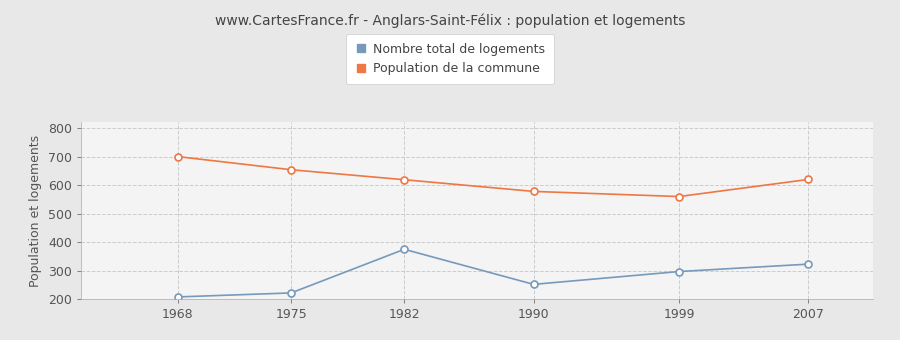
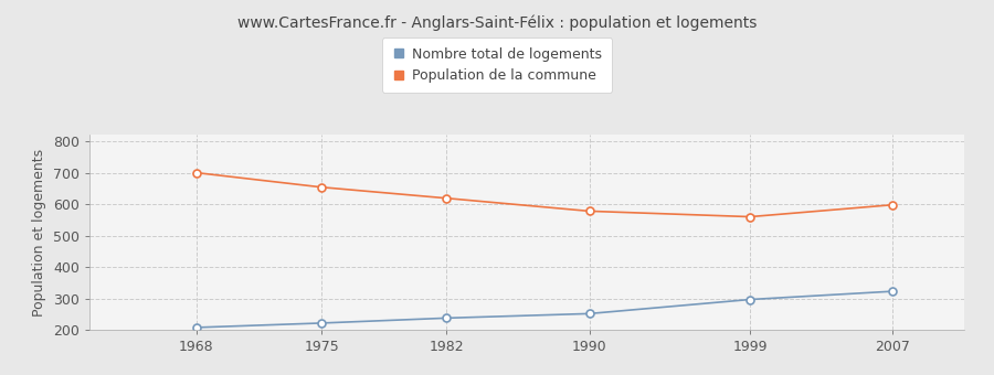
Nombre total de logements/1982: 375 -> 238
Population de la commune/2007: 620 -> 598
